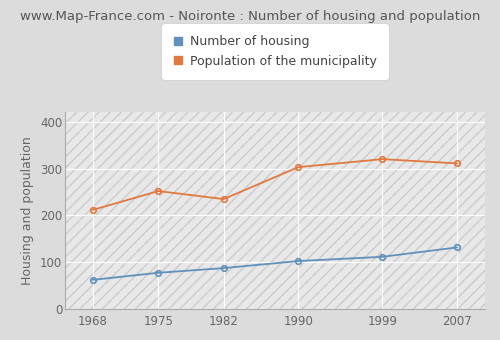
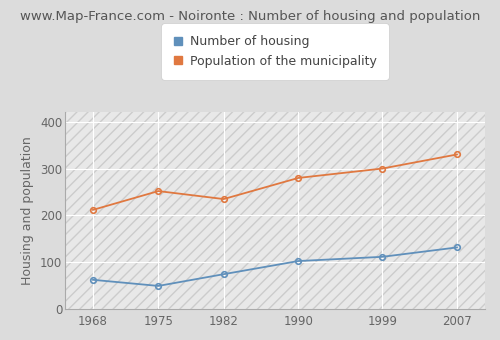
Number of housing/1975: 78 -> 50
Number of housing/1982: 88 -> 75
Population of the municipality/1990: 303 -> 280
Population of the municipality/1999: 320 -> 300
Population of the municipality/2007: 311 -> 330
